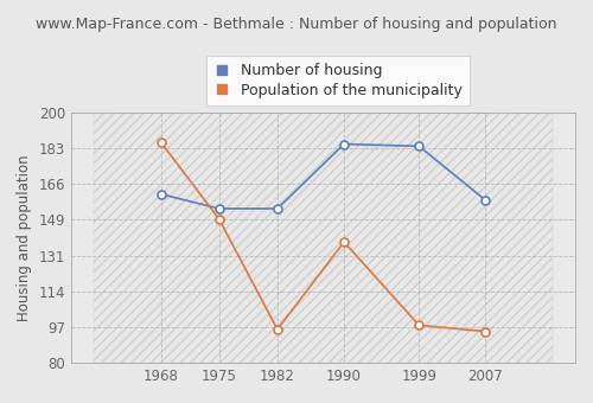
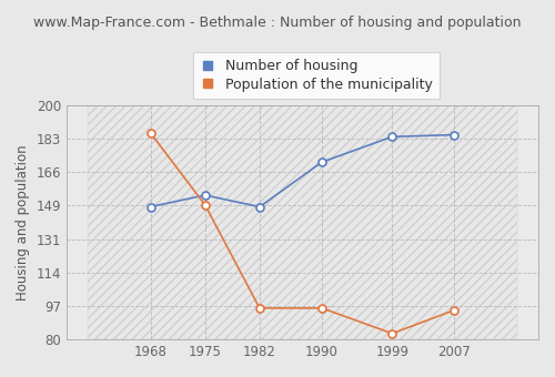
Number of housing/1968: 161 -> 148
Number of housing/1982: 154 -> 148
Number of housing/1990: 185 -> 171
Population of the municipality/1990: 138 -> 96
Population of the municipality/1999: 98 -> 83
Number of housing/2007: 158 -> 185
